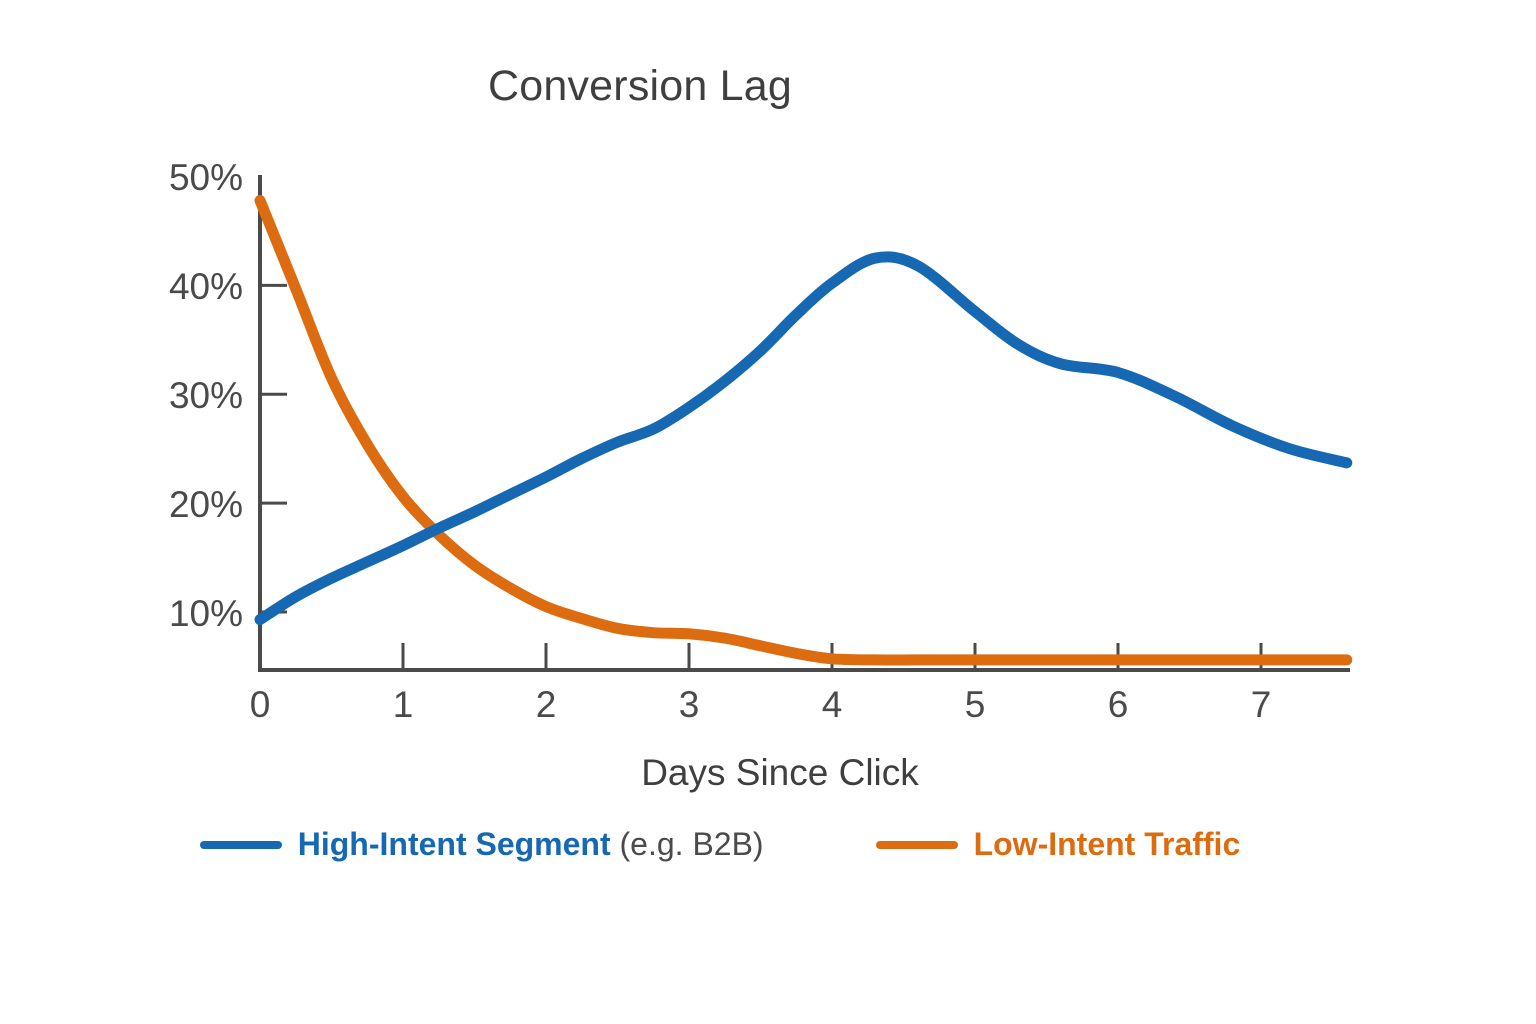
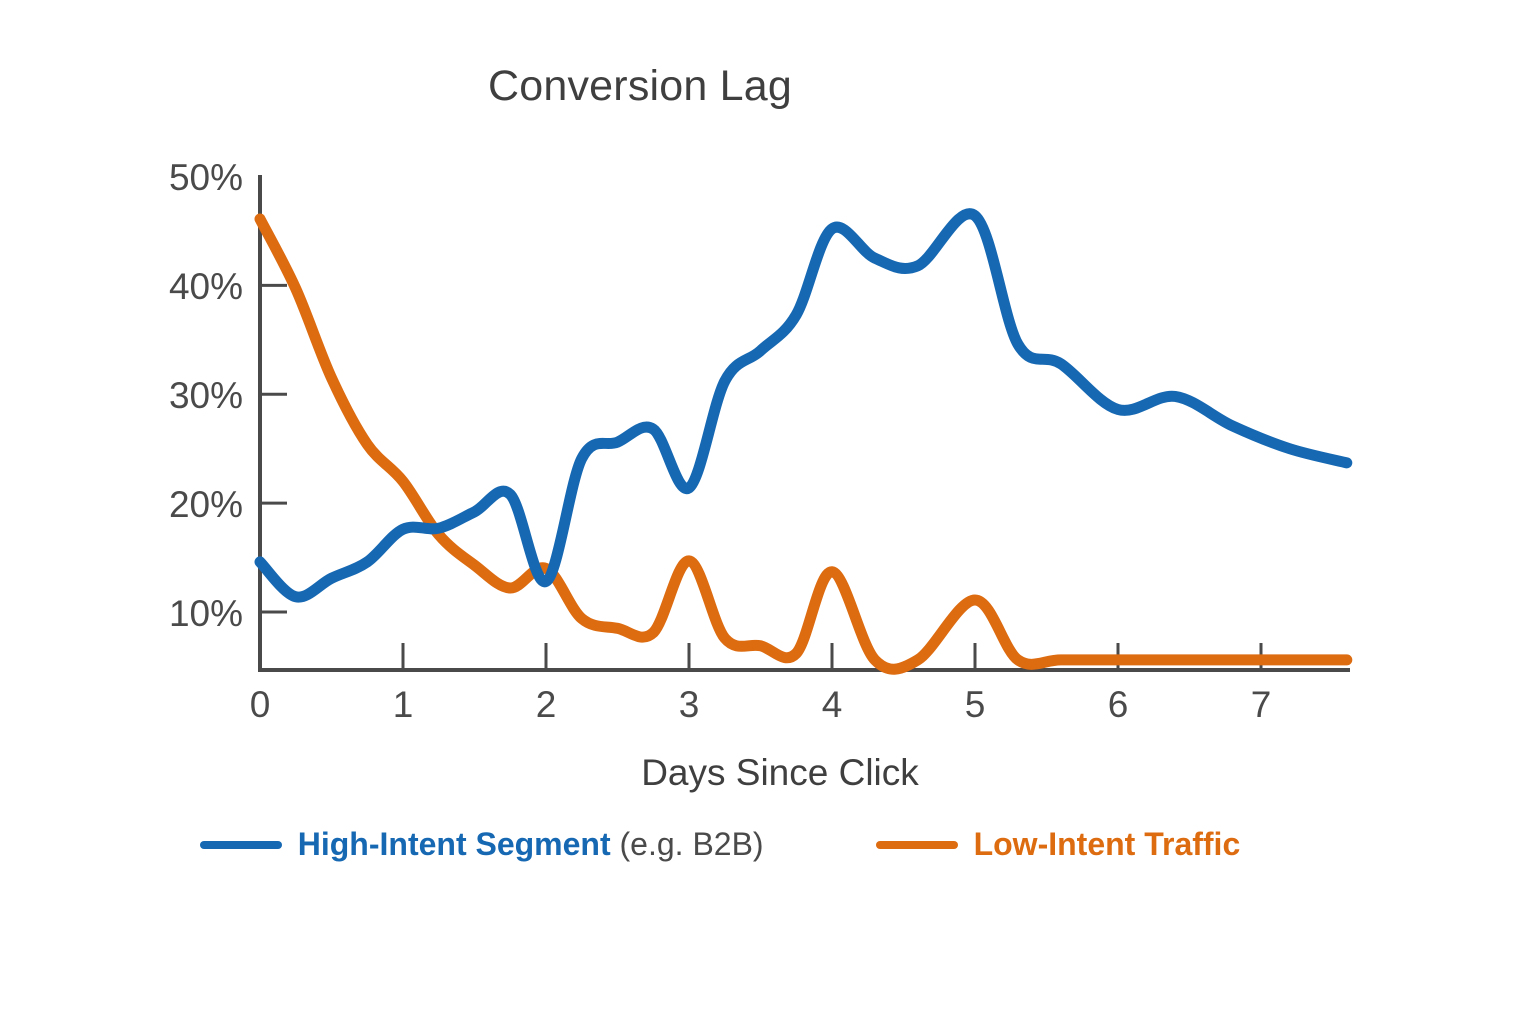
High-Intent Segment/0: 9.3% -> 14.6%
Low-Intent Traffic/0: 47.8% -> 46.1%
High-Intent Segment/1: 16.1% -> 17.6%
Low-Intent Traffic/1: 20.6% -> 22.0%
High-Intent Segment/2: 22.4% -> 12.8%
Low-Intent Traffic/2: 10.5% -> 14.0%
High-Intent Segment/3: 28.8% -> 21.4%
Low-Intent Traffic/3: 8.0% -> 14.7%
High-Intent Segment/4: 40.2% -> 45.2%
Low-Intent Traffic/4: 5.7% -> 13.7%
High-Intent Segment/5: 37.6% -> 46.4%
Low-Intent Traffic/5: 5.6% -> 11.1%
High-Intent Segment/6: 32.0% -> 28.6%
